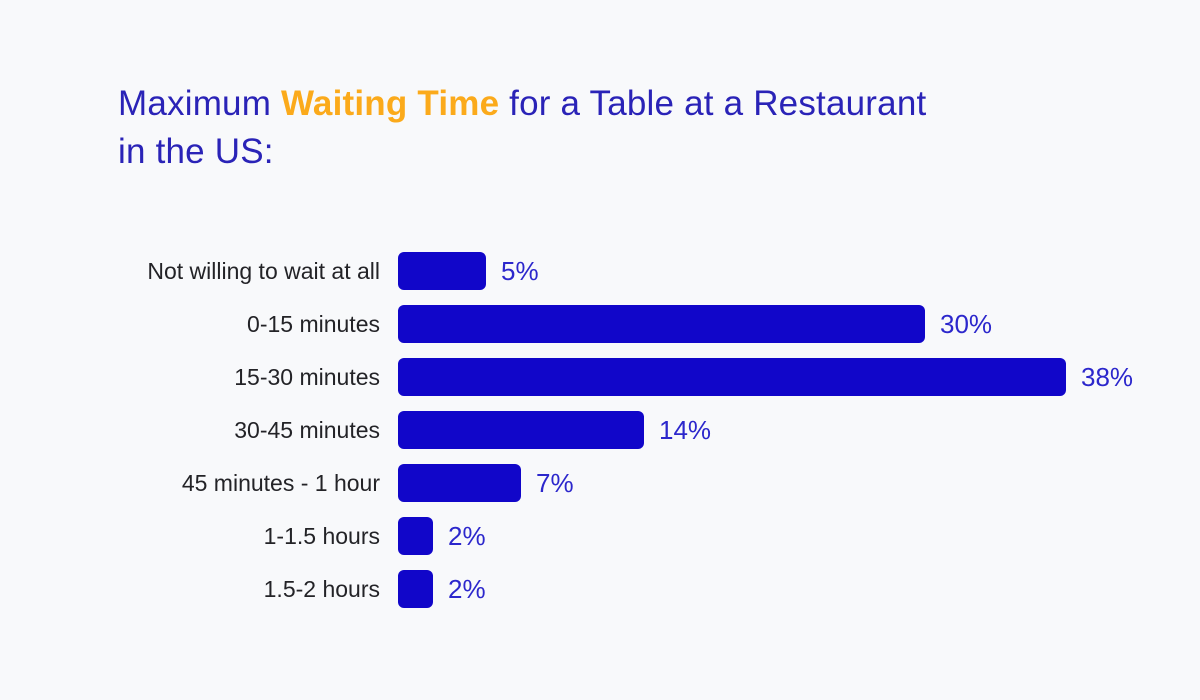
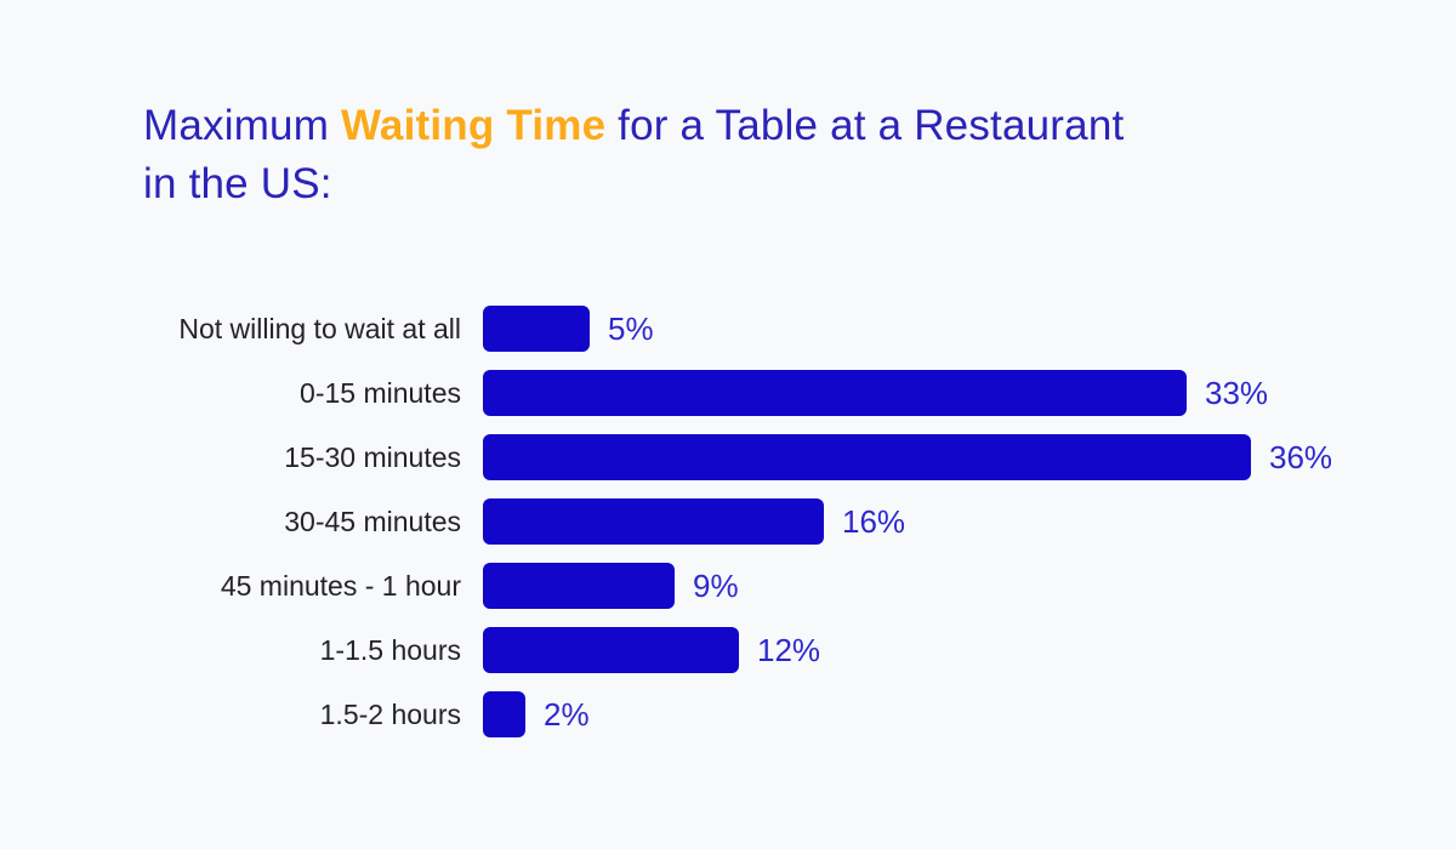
0-15 minutes: 30% -> 33%
15-30 minutes: 38% -> 36%
30-45 minutes: 14% -> 16%
45 minutes - 1 hour: 7% -> 9%
1-1.5 hours: 2% -> 12%
